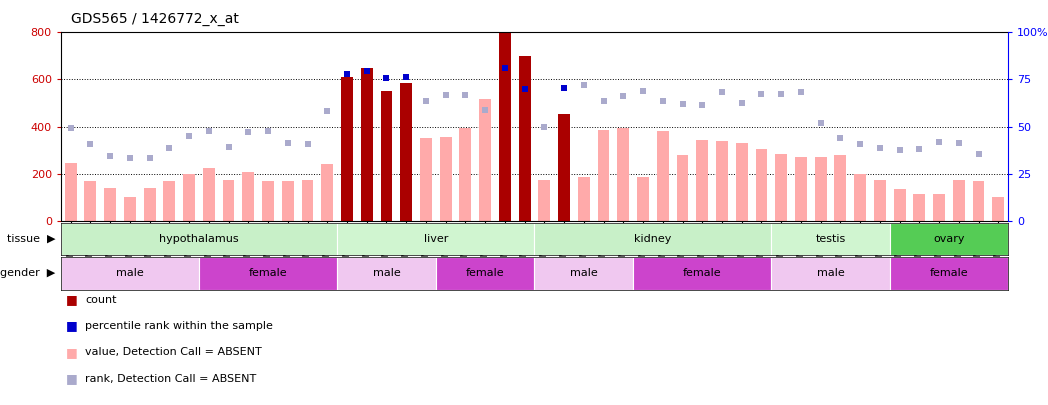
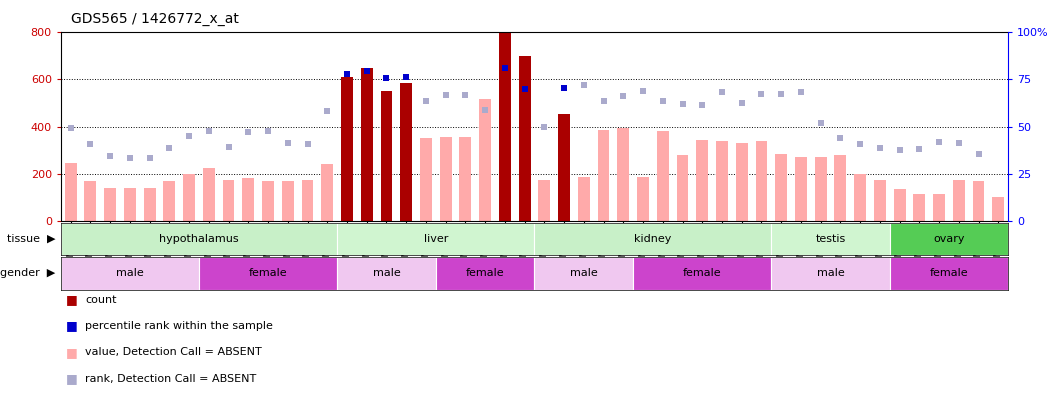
GSM19218: 100 -> 140
GSM19224: 205 -> 180
GSM19235: 395 -> 355
GSM19250: 305 -> 340
